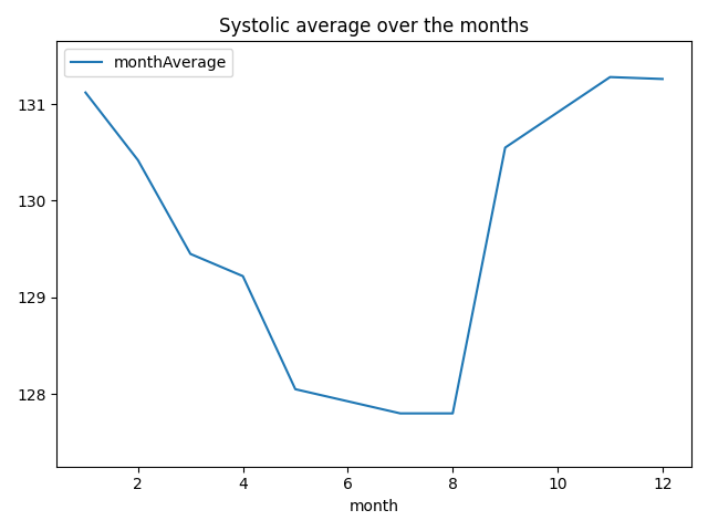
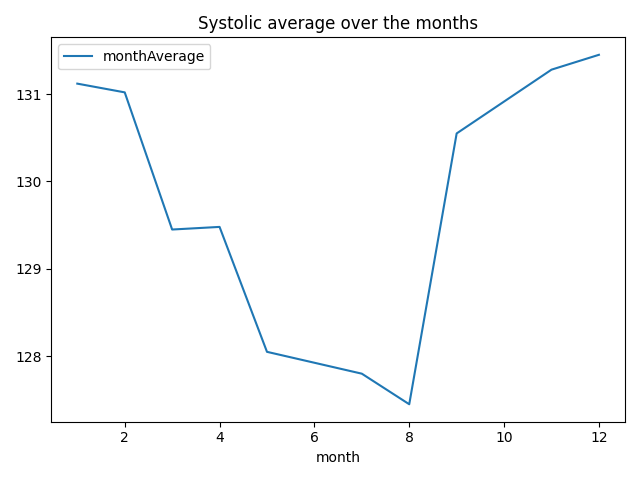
2: 130.42 -> 131.02
4: 129.22 -> 129.48
8: 127.80 -> 127.45
12: 131.26 -> 131.45
